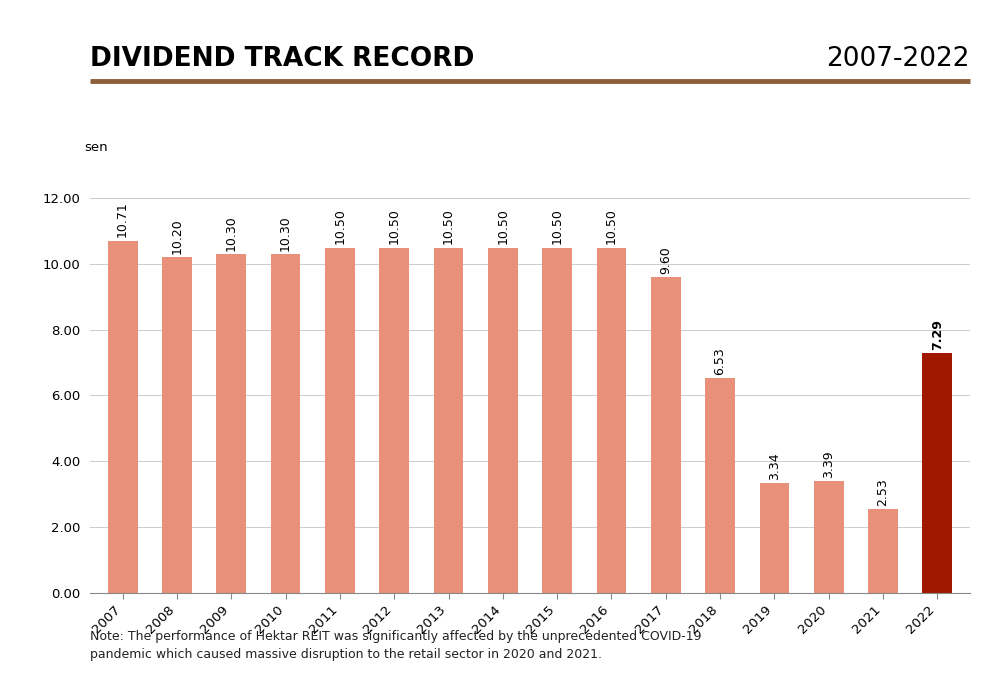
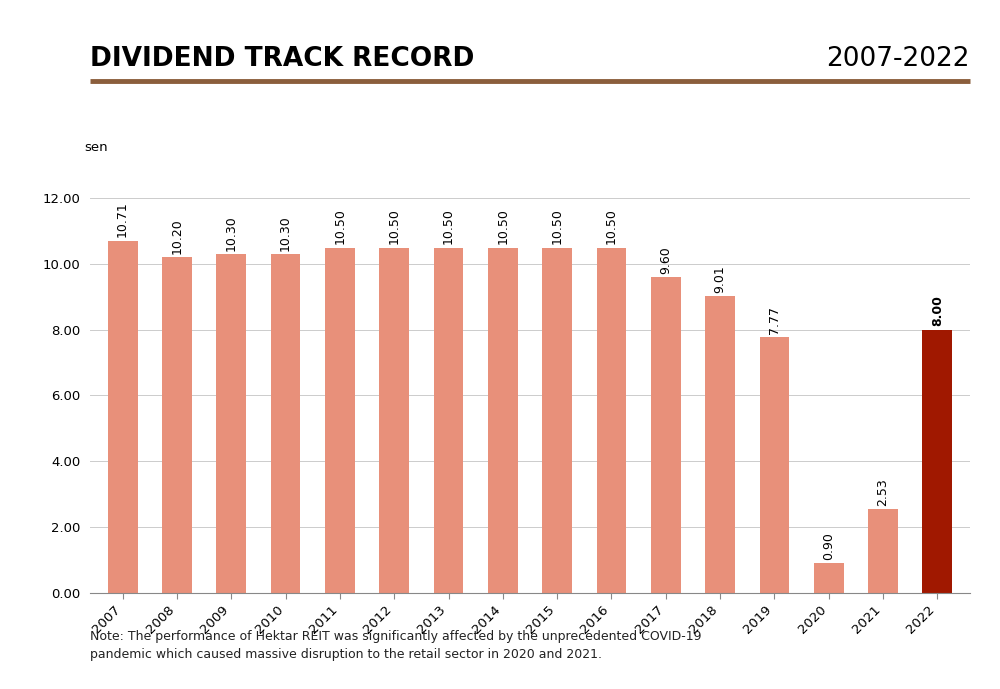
2018: 6.53 -> 9.01
2019: 3.34 -> 7.77
2020: 3.39 -> 0.90
2022: 7.29 -> 8.00
